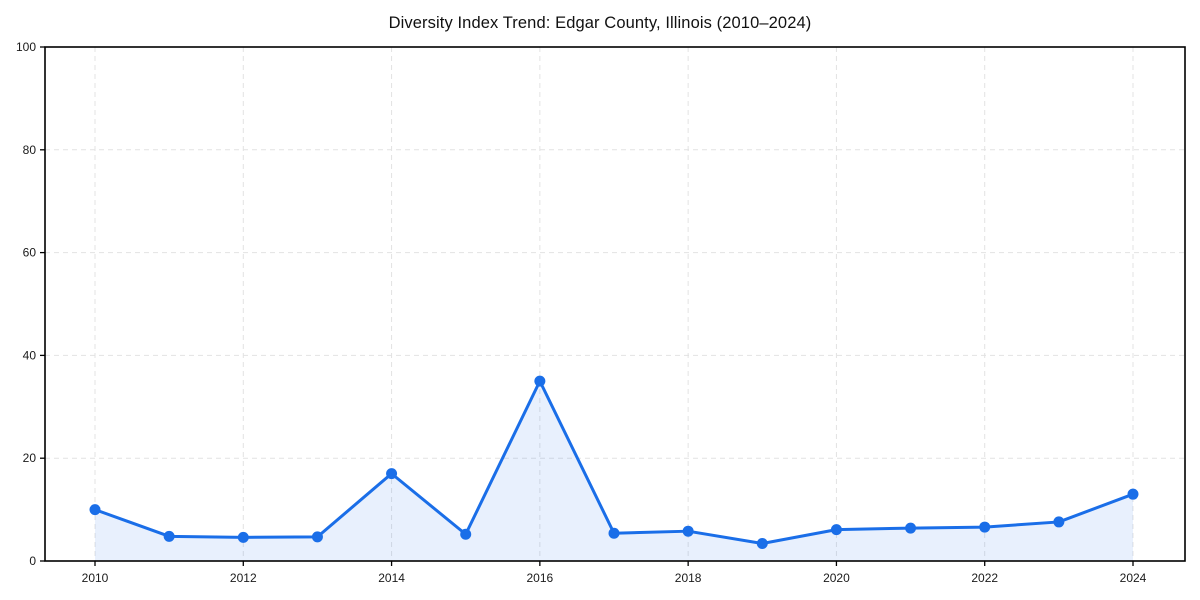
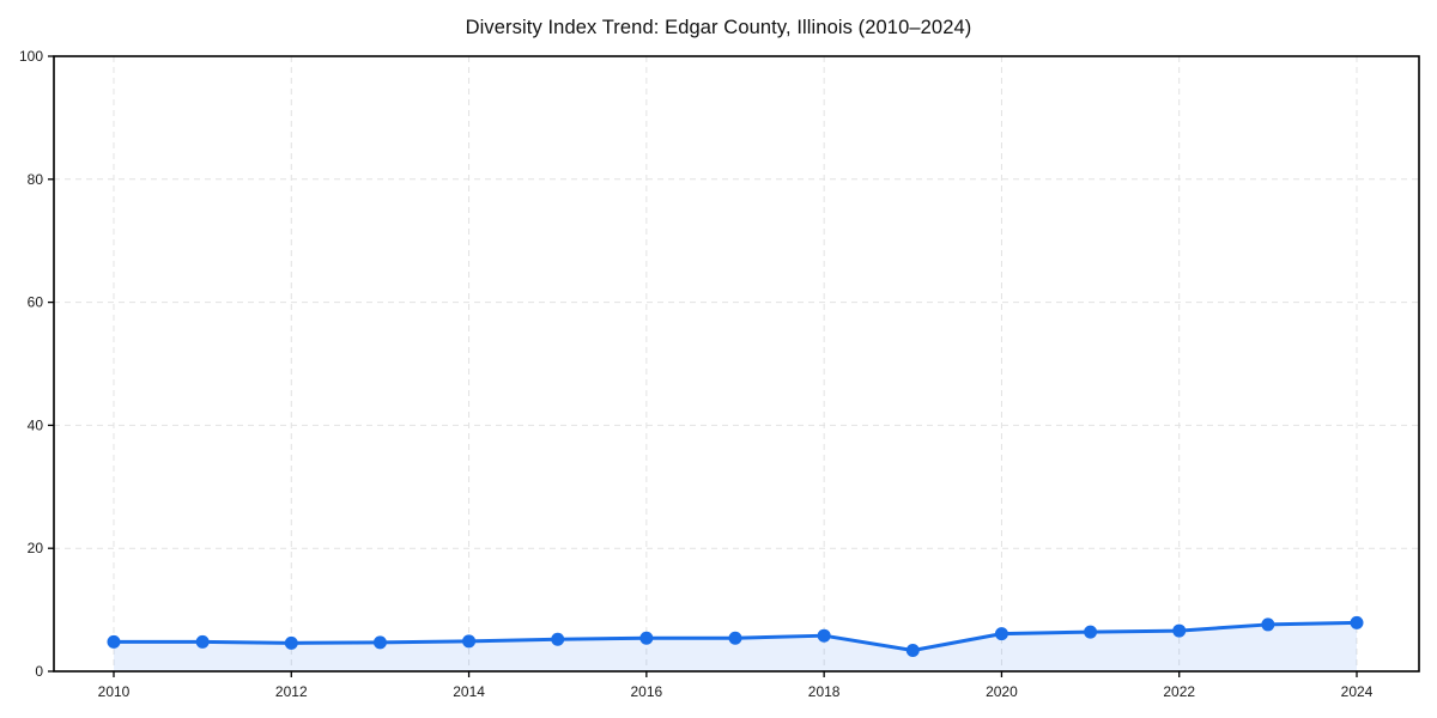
2010: 10 -> 5
2014: 17 -> 5
2016: 35 -> 5
2024: 13 -> 8
